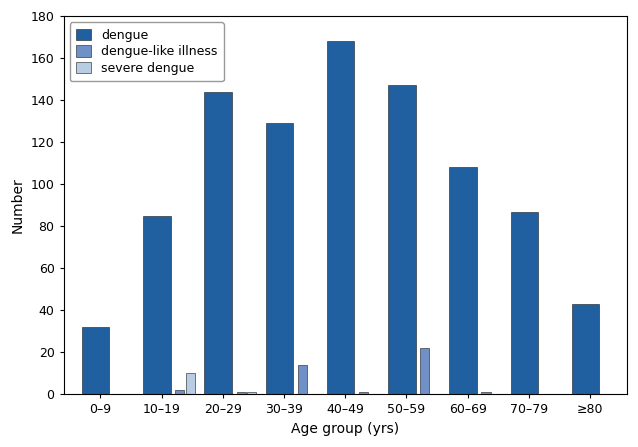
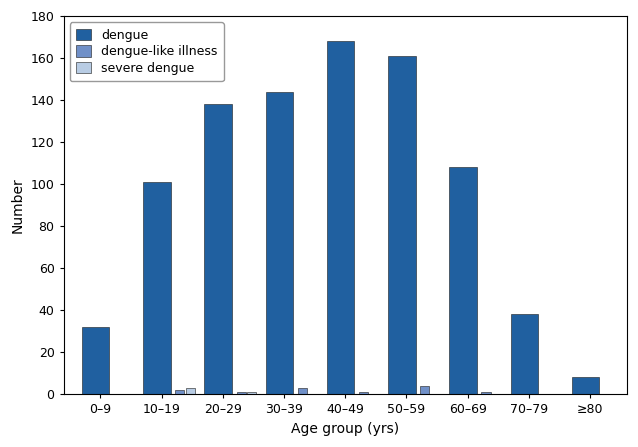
dengue/10–19: 85 -> 101
severe dengue/10–19: 10 -> 3
dengue/20–29: 144 -> 138
dengue/30–39: 129 -> 144
dengue-like illness/30–39: 14 -> 3
dengue/50–59: 147 -> 161
dengue-like illness/50–59: 22 -> 4
dengue/70–79: 87 -> 38
dengue/≥80: 43 -> 8
